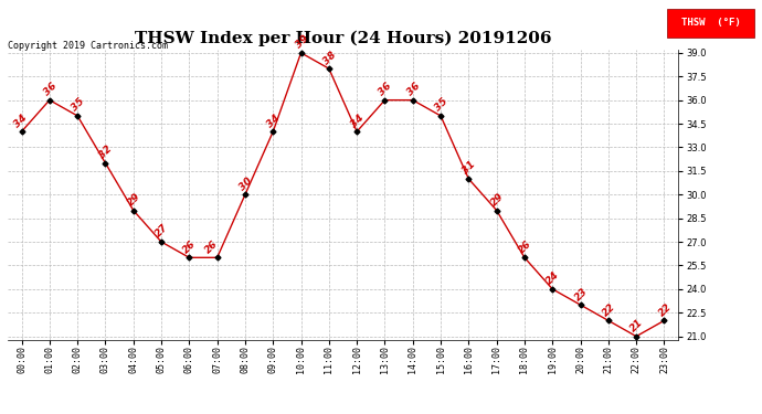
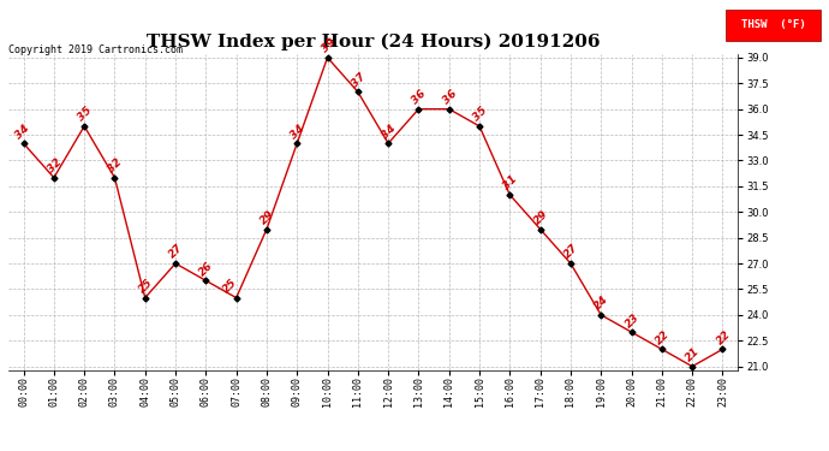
01:00: 36 -> 32
04:00: 29 -> 25
07:00: 26 -> 25
08:00: 30 -> 29
11:00: 38 -> 37
18:00: 26 -> 27
